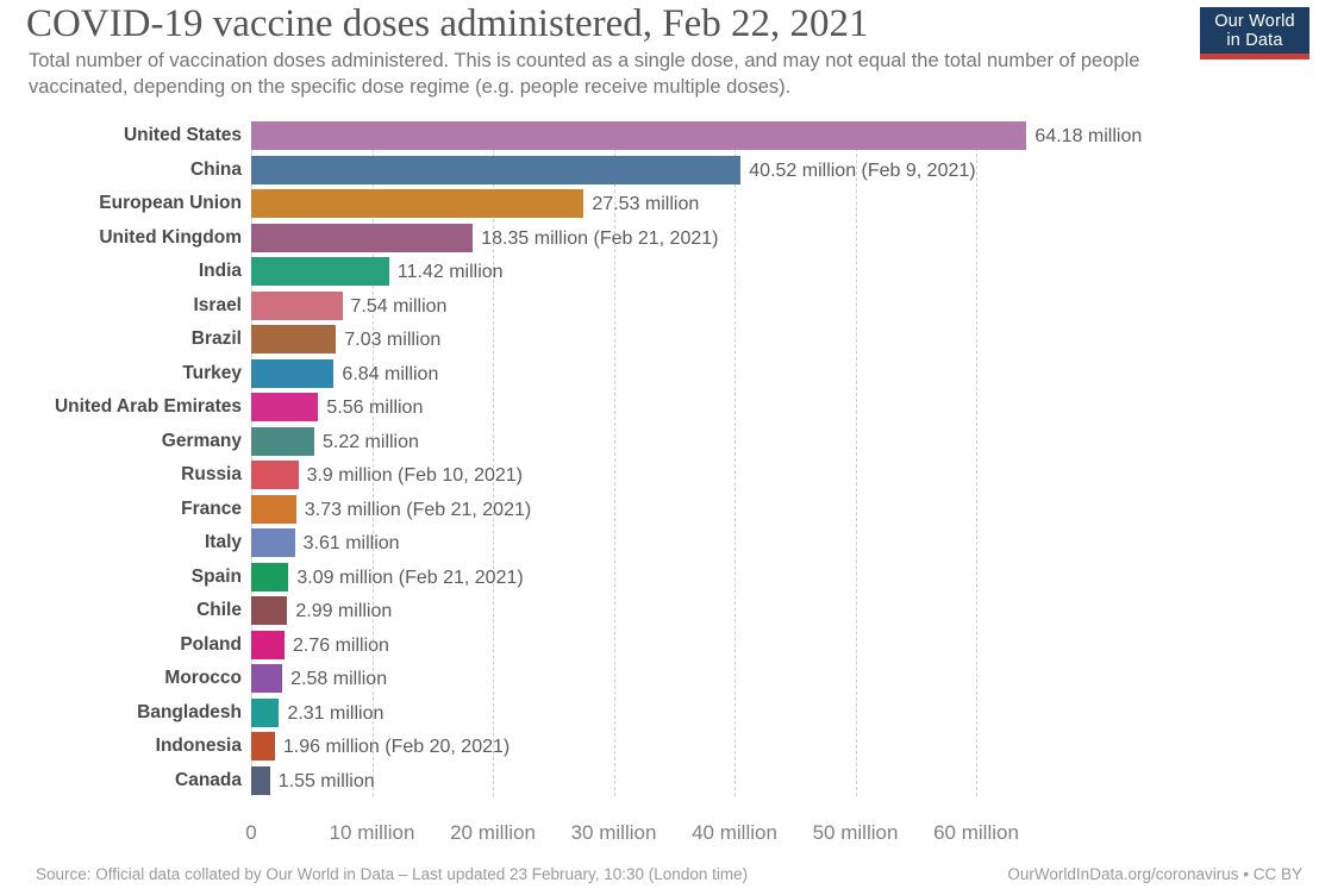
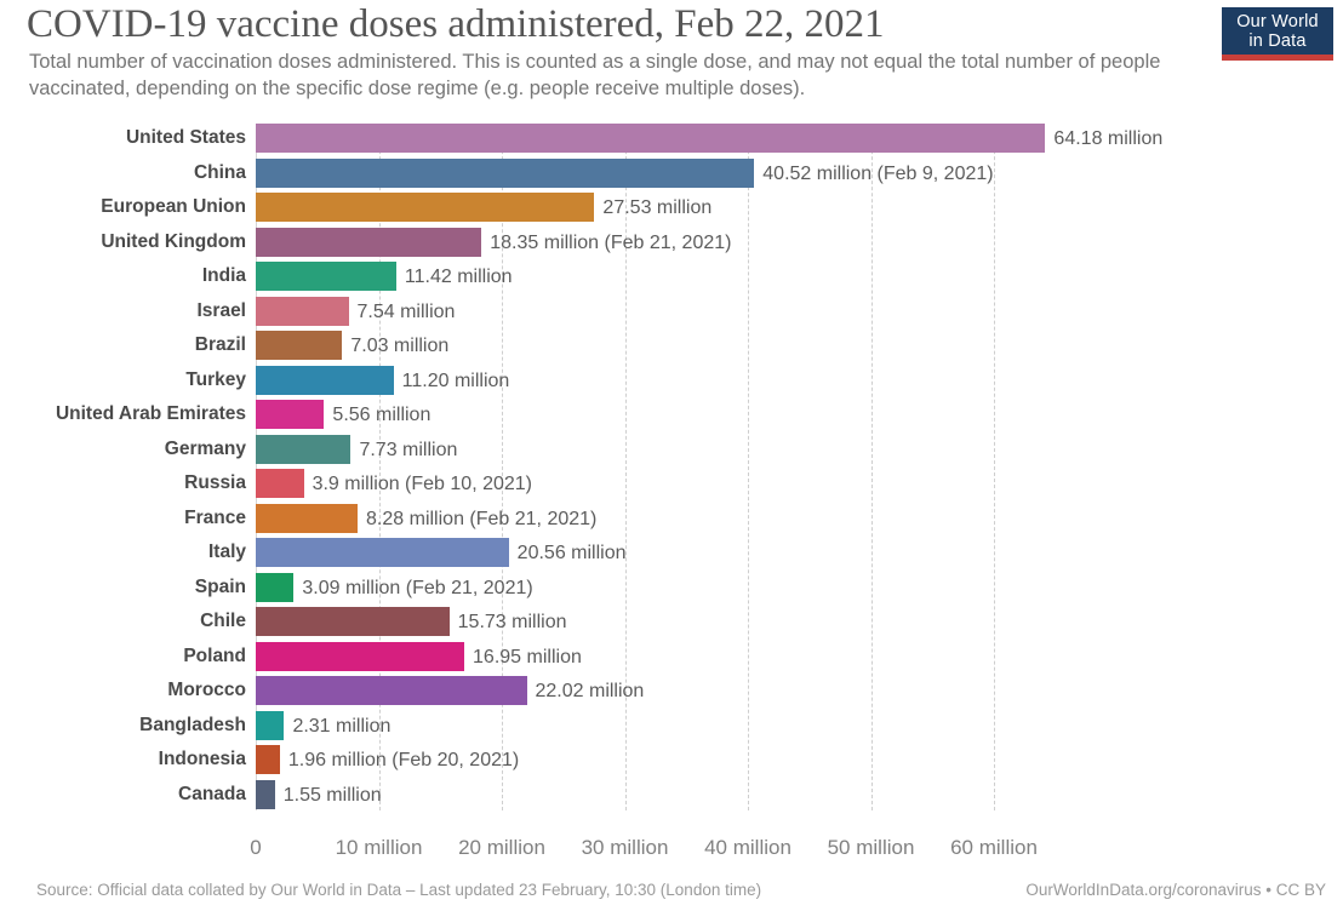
Turkey: 6.84 -> 11.20
Germany: 5.22 -> 7.73
France: 3.73 -> 8.28
Italy: 3.61 -> 20.56
Chile: 2.99 -> 15.73
Poland: 2.76 -> 16.95
Morocco: 2.58 -> 22.02
